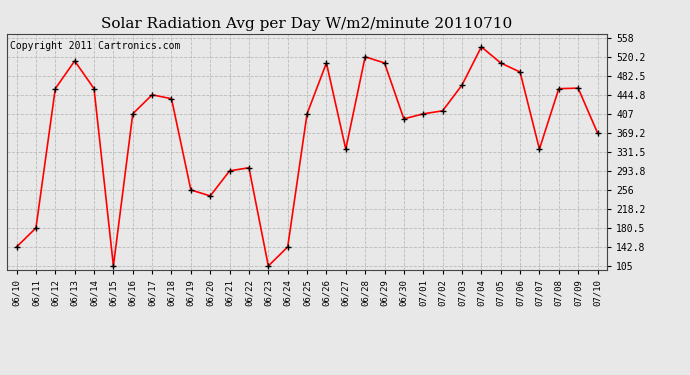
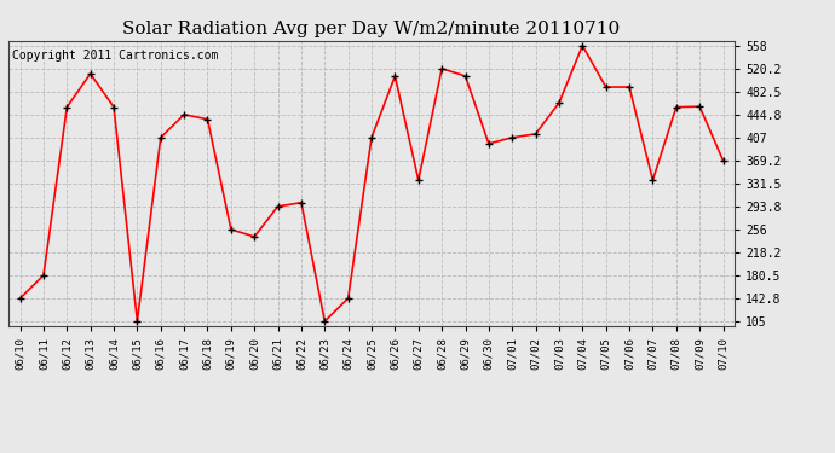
07/04: 540 -> 558
07/05: 508 -> 490
